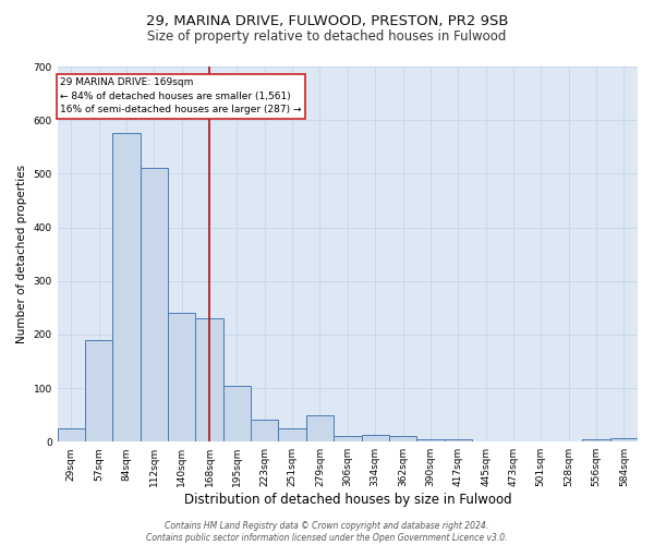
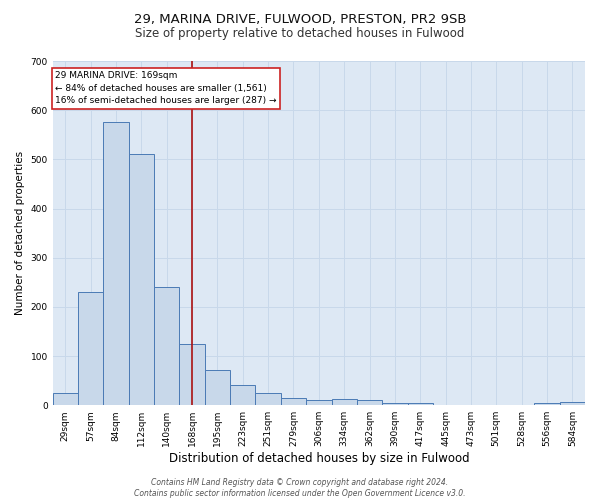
57sqm: 190 -> 230
168sqm: 230 -> 125
195sqm: 105 -> 72
279sqm: 50 -> 15
